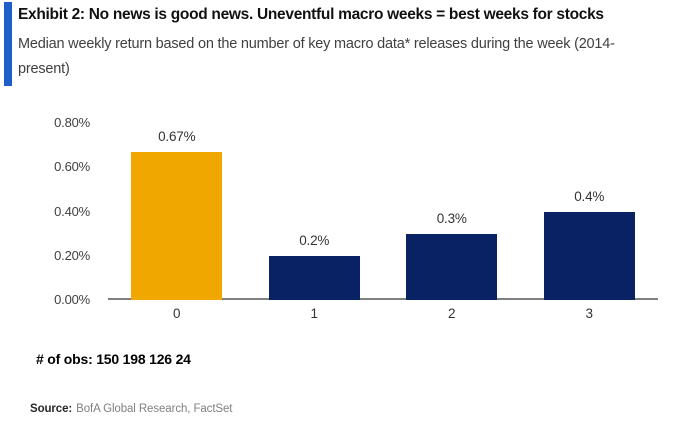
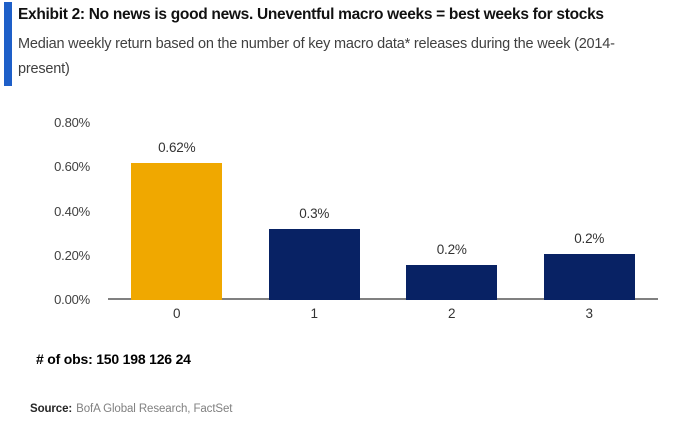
0: 0.67% -> 0.62%
1: 0.2% -> 0.3%
2: 0.3% -> 0.2%
3: 0.4% -> 0.2%
